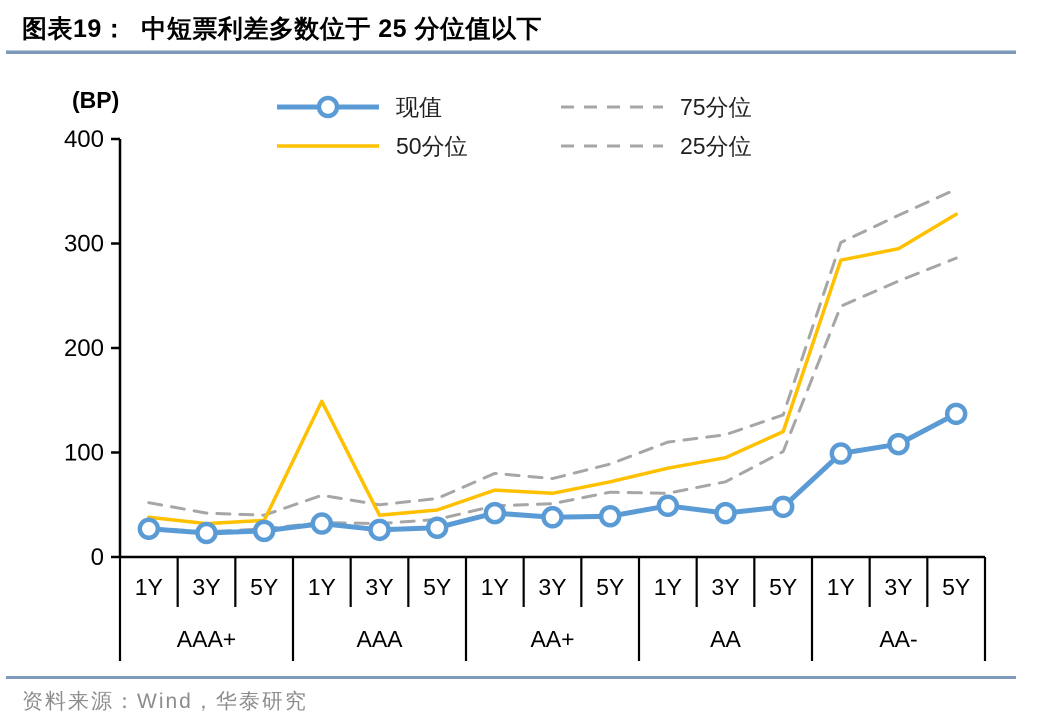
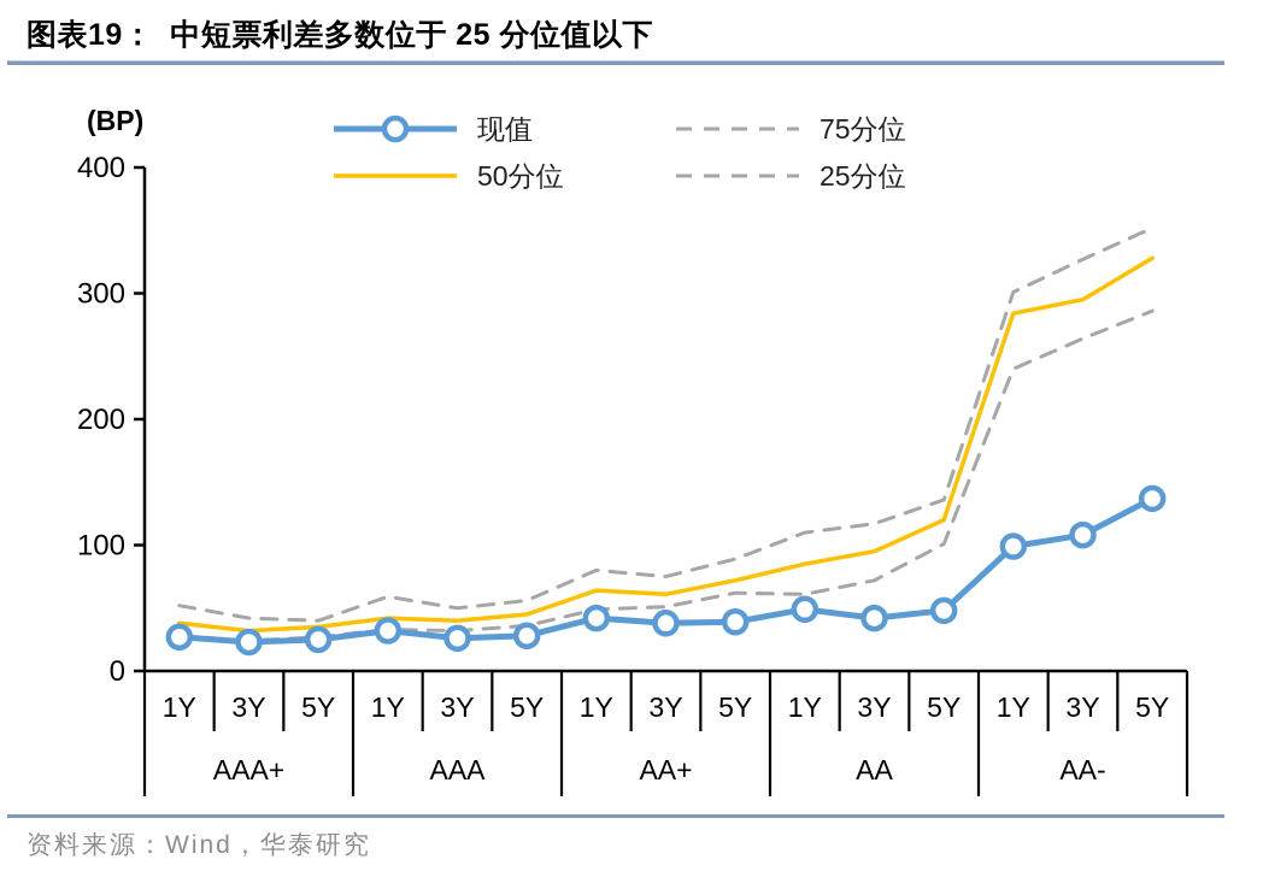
50分位/AAA 1Y: 149 -> 42
